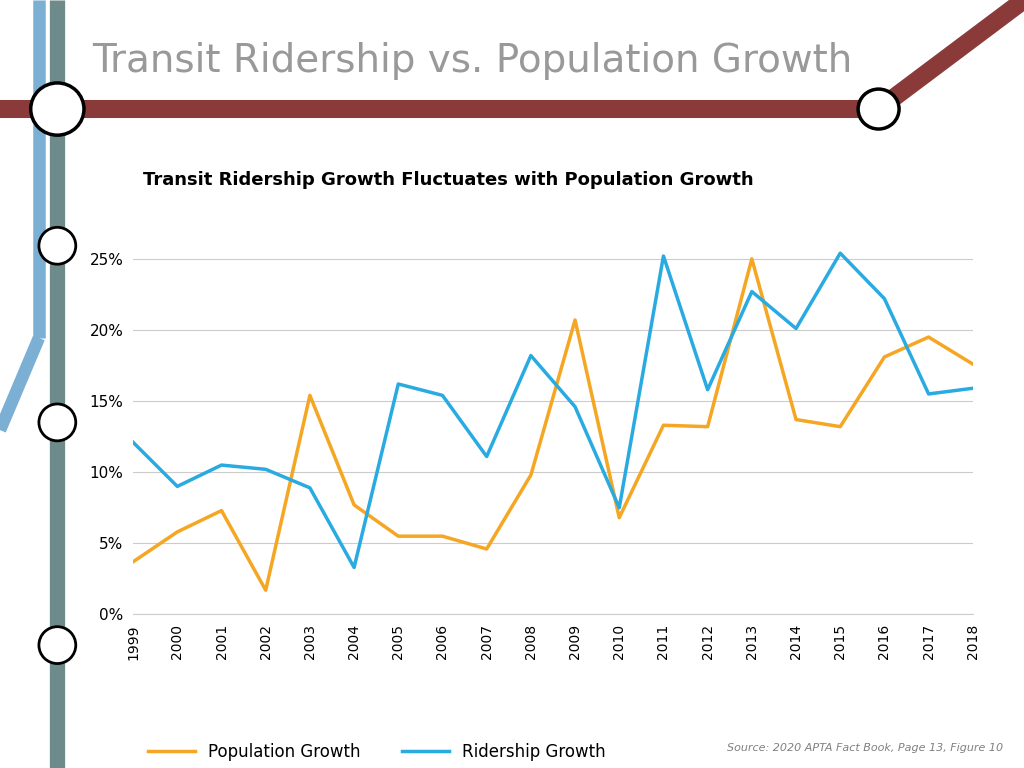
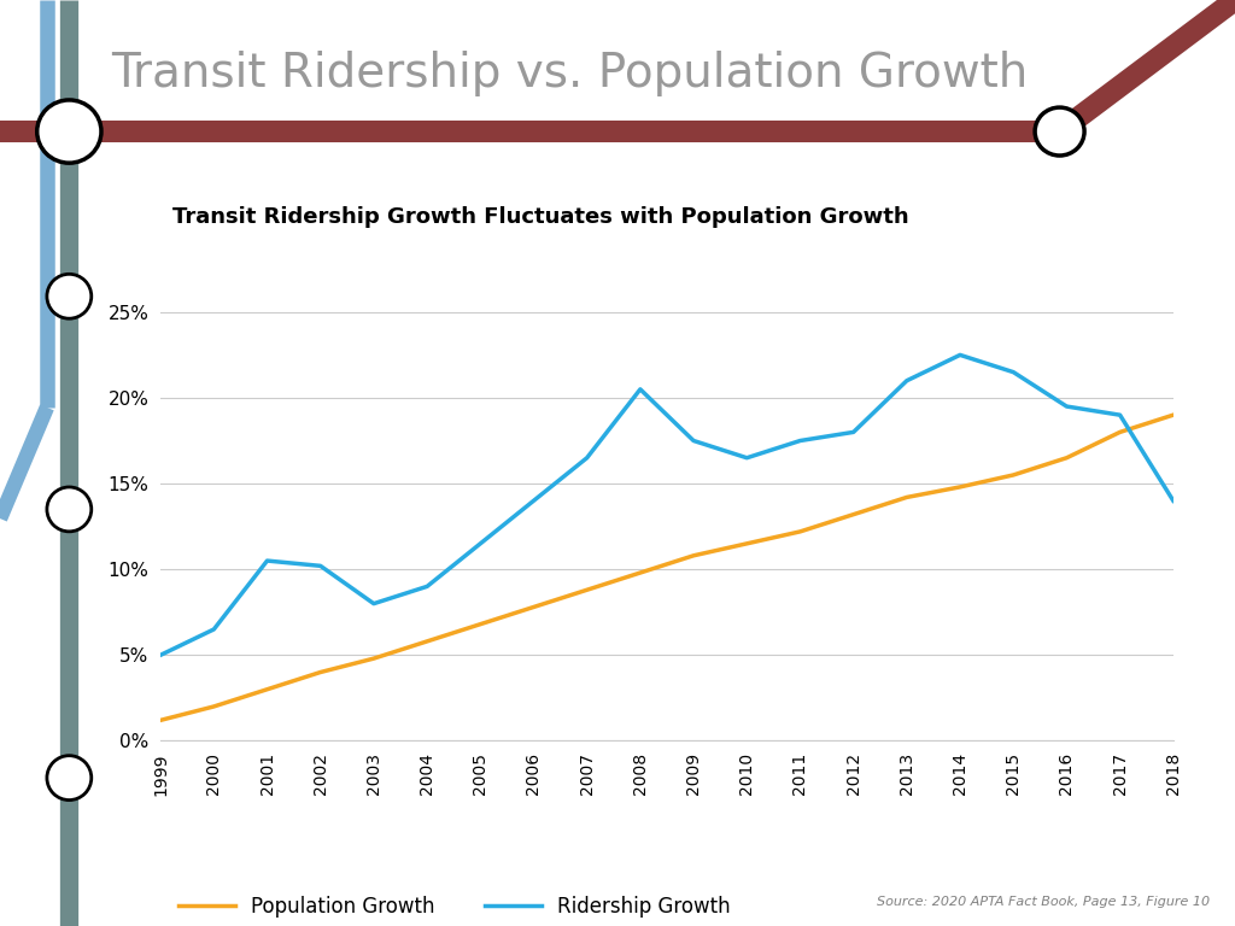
Population Growth/1999: 3.7% -> 1.2%
Ridership Growth/1999: 12.1% -> 5.0%
Population Growth/2000: 5.8% -> 2.0%
Ridership Growth/2000: 9.0% -> 6.5%
Population Growth/2001: 7.3% -> 3.0%
Population Growth/2002: 1.7% -> 4.0%
Population Growth/2003: 15.4% -> 4.8%
Ridership Growth/2003: 8.9% -> 8.0%
Population Growth/2004: 7.7% -> 5.8%
Ridership Growth/2004: 3.3% -> 9.0%
Population Growth/2005: 5.5% -> 6.8%
Ridership Growth/2005: 16.2% -> 11.5%
Population Growth/2006: 5.5% -> 7.8%
Ridership Growth/2006: 15.4% -> 14.0%
Population Growth/2007: 4.6% -> 8.8%
Ridership Growth/2007: 11.1% -> 16.5%
Ridership Growth/2008: 18.2% -> 20.5%
Population Growth/2009: 20.7% -> 10.8%
Ridership Growth/2009: 14.6% -> 17.5%
Population Growth/2010: 6.8% -> 11.5%
Ridership Growth/2010: 7.5% -> 16.5%
Population Growth/2011: 13.3% -> 12.2%
Ridership Growth/2011: 25.2% -> 17.5%
Ridership Growth/2012: 15.8% -> 18.0%
Population Growth/2013: 25.0% -> 14.2%
Ridership Growth/2013: 22.7% -> 21.0%
Population Growth/2014: 13.7% -> 14.8%
Ridership Growth/2014: 20.1% -> 22.5%
Population Growth/2015: 13.2% -> 15.5%
Ridership Growth/2015: 25.4% -> 21.5%
Population Growth/2016: 18.1% -> 16.5%
Ridership Growth/2016: 22.2% -> 19.5%
Population Growth/2017: 19.5% -> 18.0%
Ridership Growth/2017: 15.5% -> 19.0%
Population Growth/2018: 17.6% -> 19.0%
Ridership Growth/2018: 15.9% -> 14.0%
